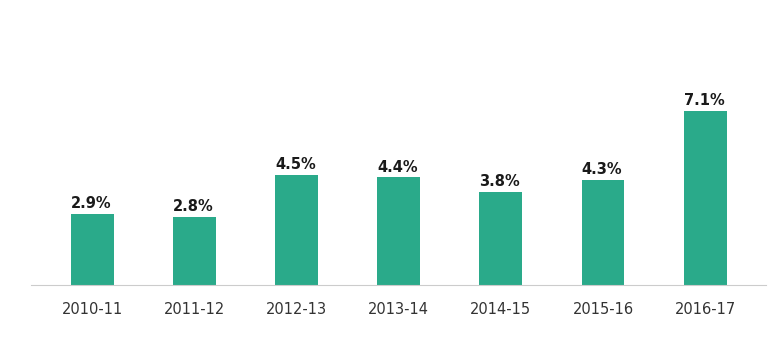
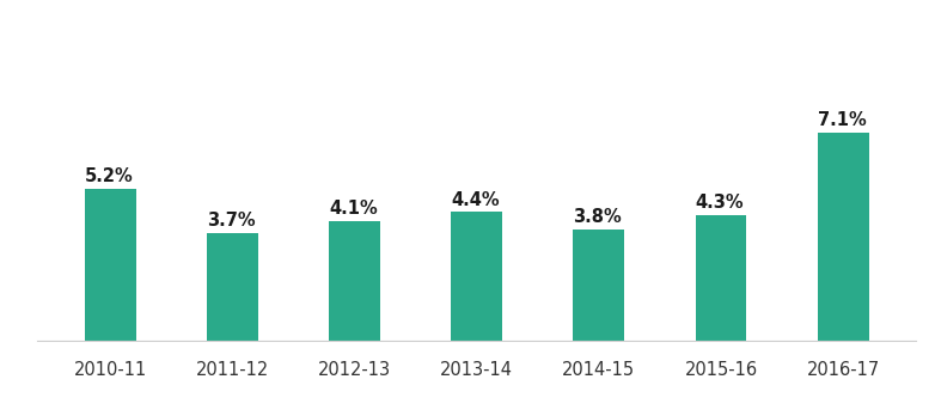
2010-11: 2.9% -> 5.2%
2011-12: 2.8% -> 3.7%
2012-13: 4.5% -> 4.1%
